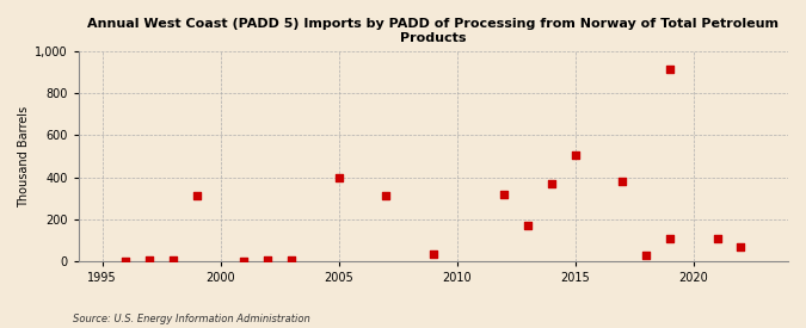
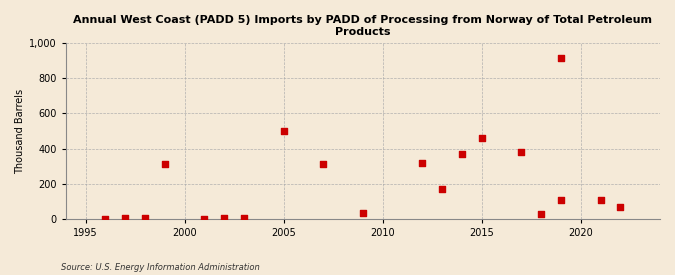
2005: 400 -> 500
2015: 500 -> 460
